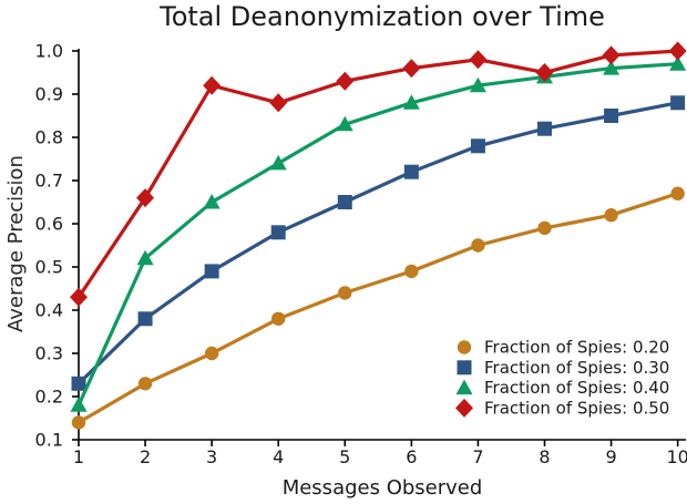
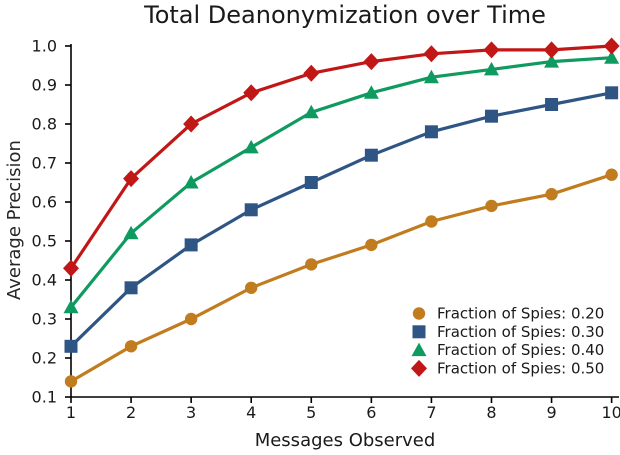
Fraction of Spies: 0.40/1: 0.18 -> 0.33
Fraction of Spies: 0.50/3: 0.92 -> 0.80
Fraction of Spies: 0.50/8: 0.95 -> 0.99
